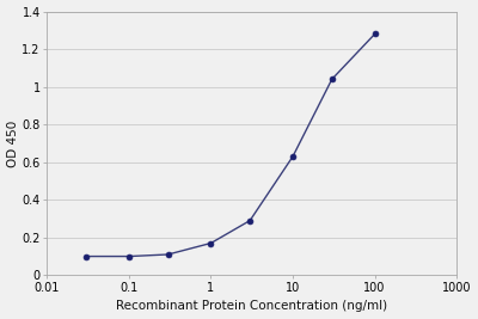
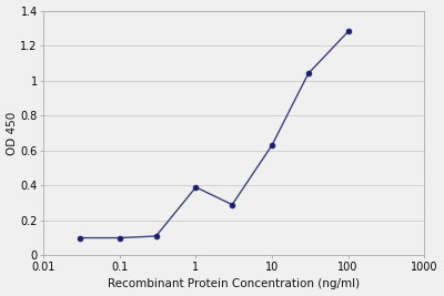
1: 0.17 -> 0.39
